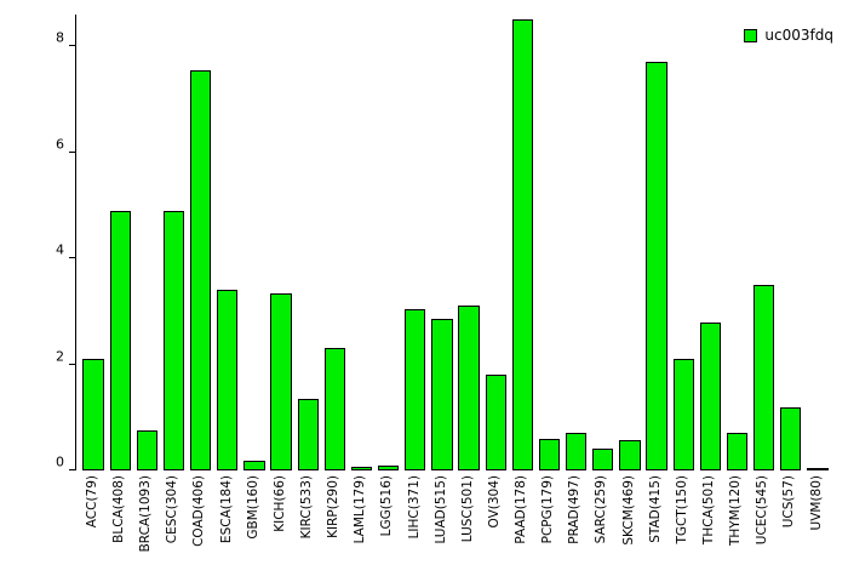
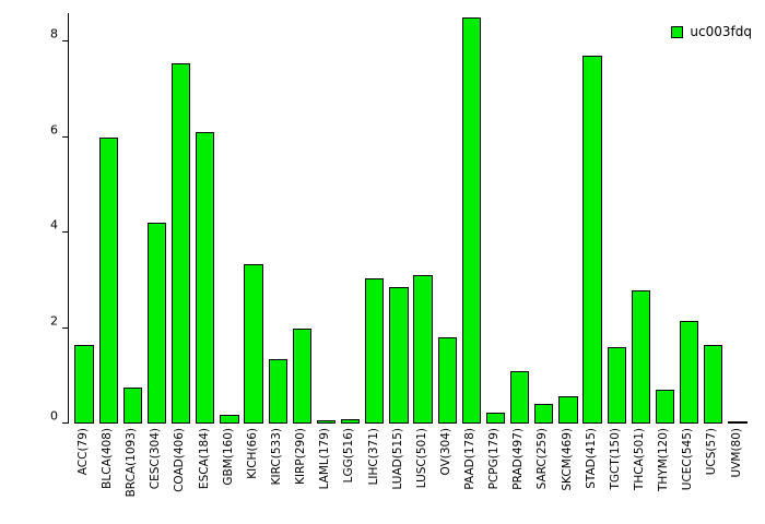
ACC(79): 2.1 -> 1.6
BLCA(408): 4.9 -> 6.0
CESC(304): 4.9 -> 4.2
ESCA(184): 3.4 -> 6.1
KIRP(290): 2.3 -> 2.0
PCPG(179): 0.6 -> 0.2
PRAD(497): 0.7 -> 1.1
TGCT(150): 2.1 -> 1.6
UCEC(545): 3.5 -> 2.1
UCS(57): 1.2 -> 1.6
